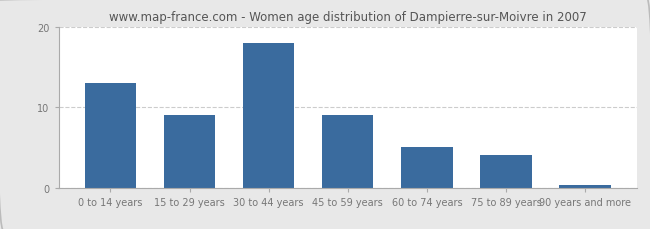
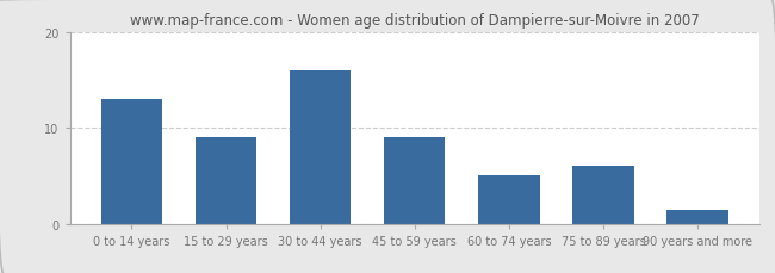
30 to 44 years: 18.0 -> 16.0
75 to 89 years: 4.0 -> 6.0
90 years and more: 0.3 -> 1.4
